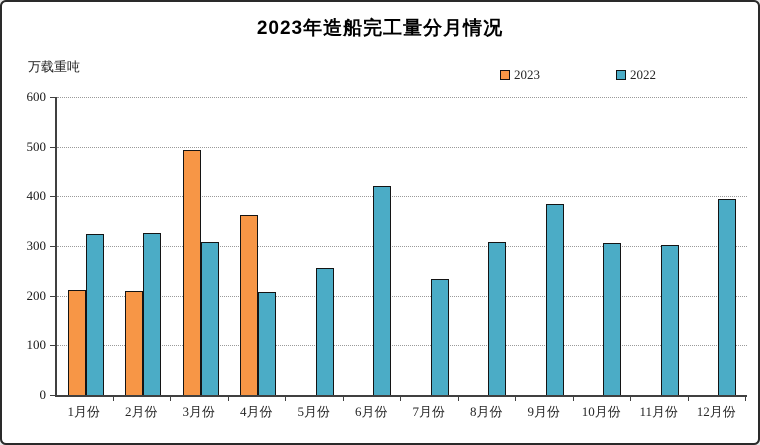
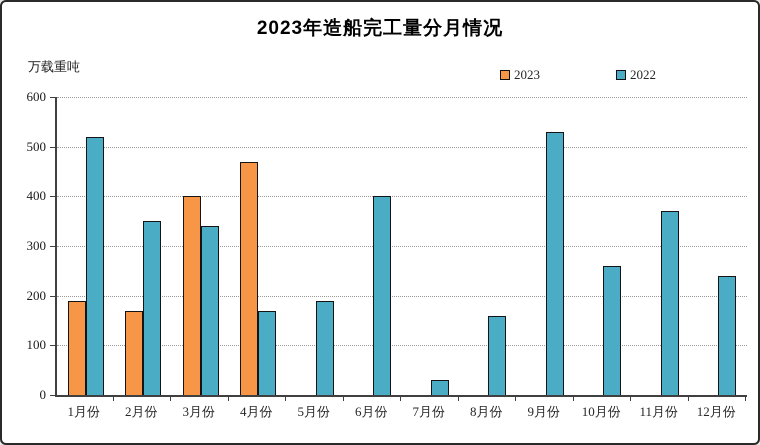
2023/1月份: 210 -> 190
2022/1月份: 320 -> 520
2023/2月份: 210 -> 170
2022/2月份: 330 -> 350
2023/3月份: 490 -> 400
2022/3月份: 310 -> 340
2023/4月份: 360 -> 470
2022/4月份: 210 -> 170
2022/5月份: 260 -> 190
2022/6月份: 420 -> 400
2022/7月份: 230 -> 30
2022/8月份: 310 -> 160
2022/9月份: 380 -> 530
2022/10月份: 310 -> 260
2022/11月份: 300 -> 370
2022/12月份: 400 -> 240
